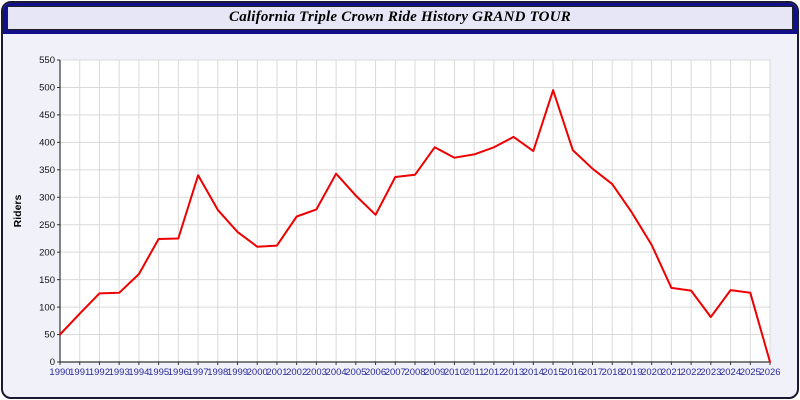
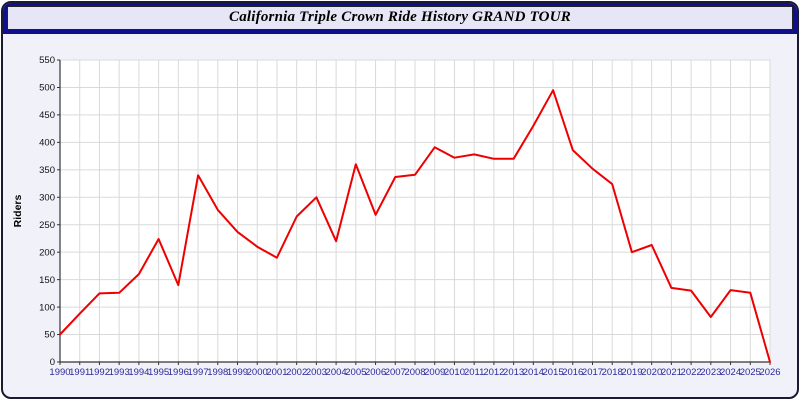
1996: 220 -> 140
2001: 210 -> 190
2003: 280 -> 300
2004: 340 -> 220
2005: 300 -> 360
2012: 390 -> 370
2013: 410 -> 370
2014: 380 -> 430
2019: 270 -> 200
